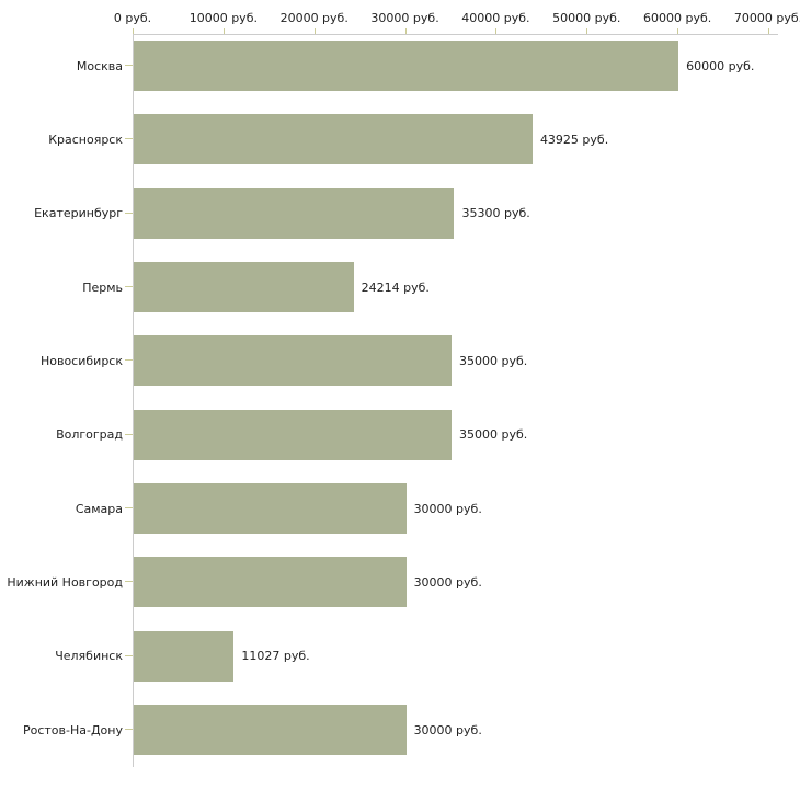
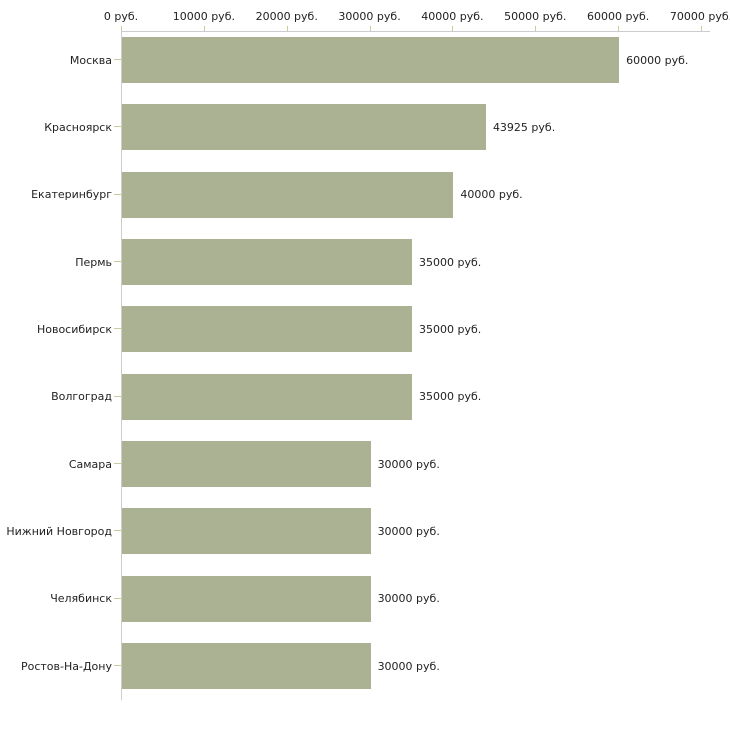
Екатеринбург: 35300 -> 40000
Пермь: 24214 -> 35000
Челябинск: 11027 -> 30000
